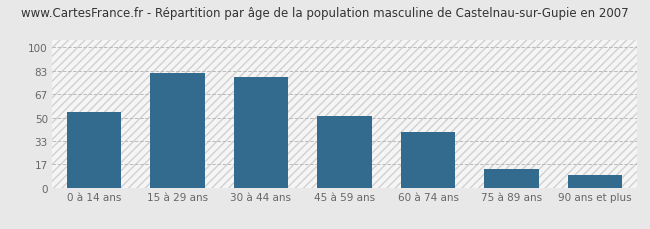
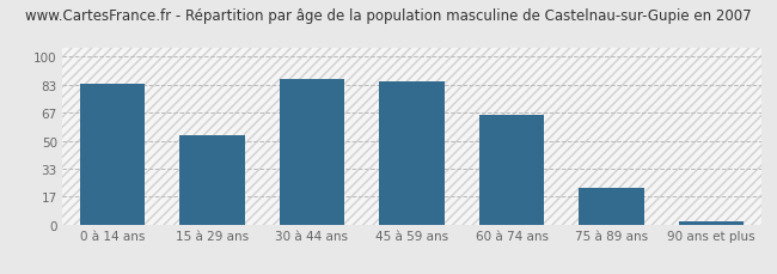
0 à 14 ans: 54 -> 84
15 à 29 ans: 82 -> 53
30 à 44 ans: 79 -> 87
45 à 59 ans: 51 -> 85
60 à 74 ans: 40 -> 65
75 à 89 ans: 13 -> 22
90 ans et plus: 9 -> 2
